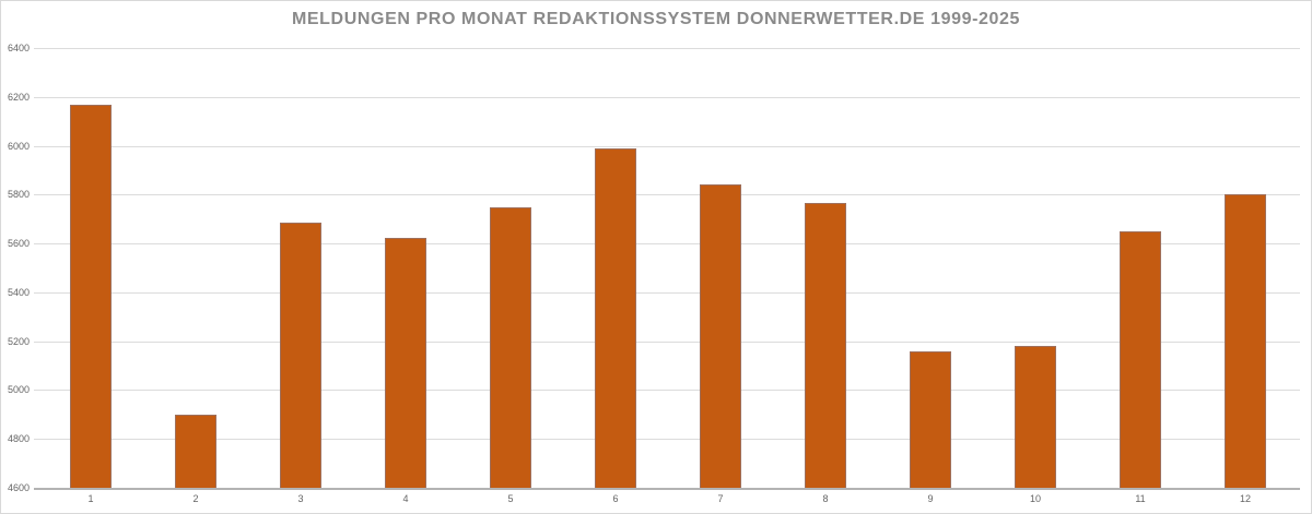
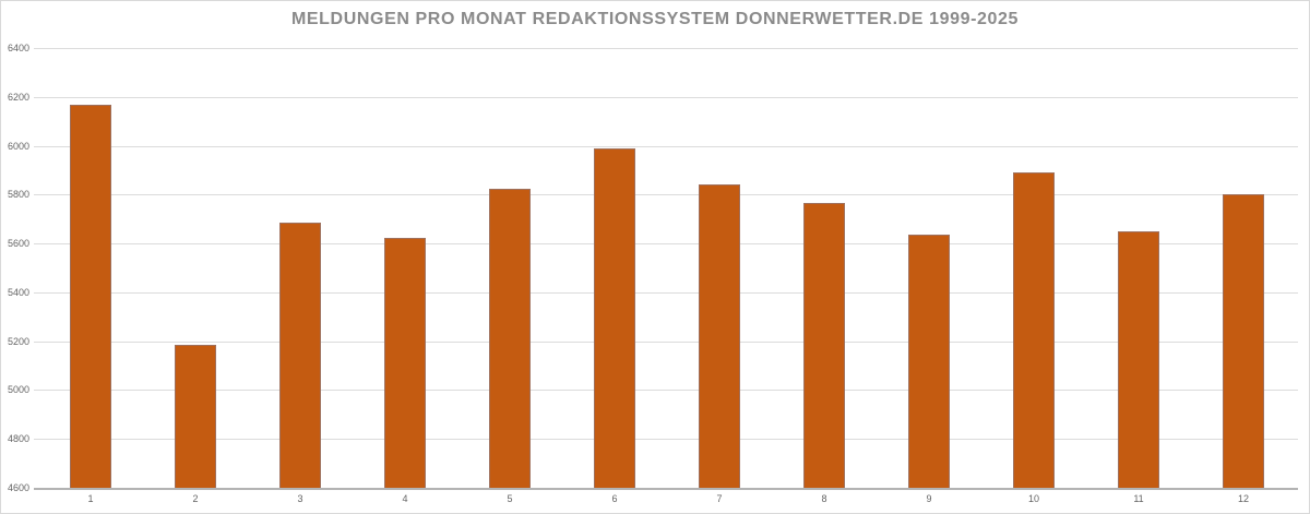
2: 4900 -> 5180
5: 5750 -> 5820
9: 5160 -> 5640
10: 5180 -> 5890
